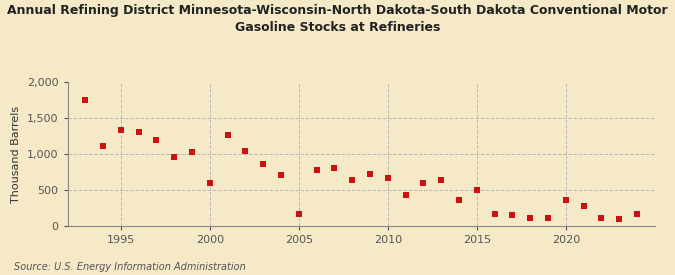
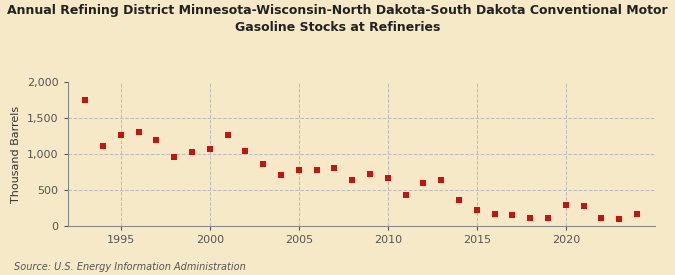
1995: 1,340 -> 1,260
2000: 600 -> 1,070
2005: 160 -> 780
2015: 500 -> 210
2020: 360 -> 280
